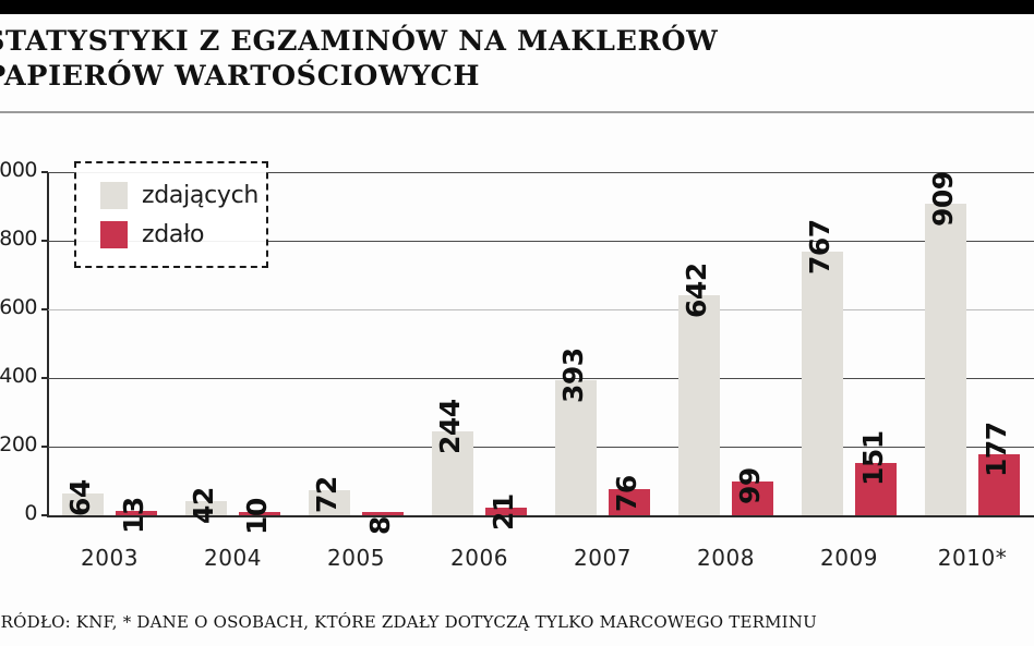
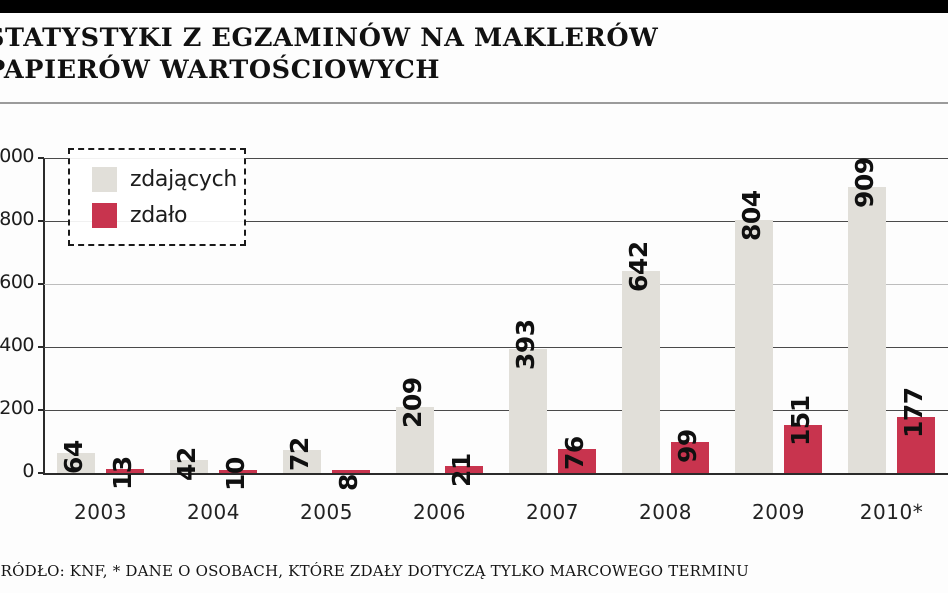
zdających/2006: 244 -> 209
zdających/2009: 767 -> 804
